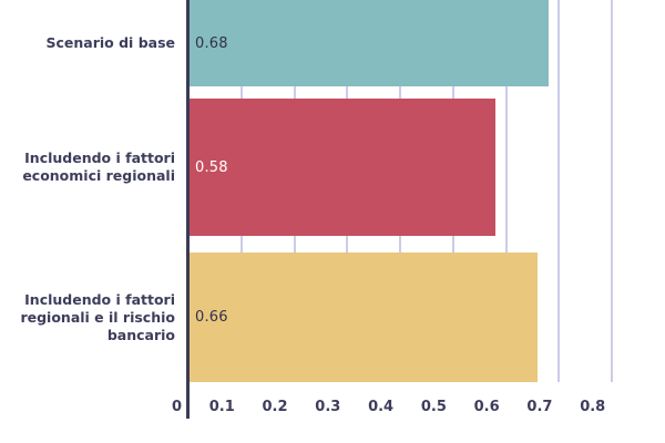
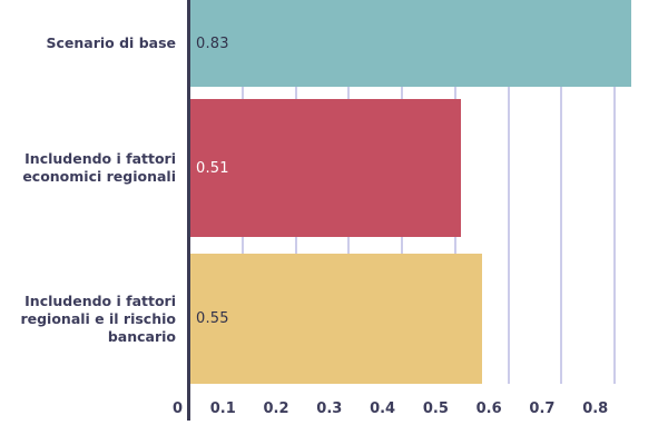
Scenario di base: 0.68 -> 0.83
Includendo i fattori economici regionali: 0.58 -> 0.51
Includendo i fattori regionali e il rischio bancario: 0.66 -> 0.55
